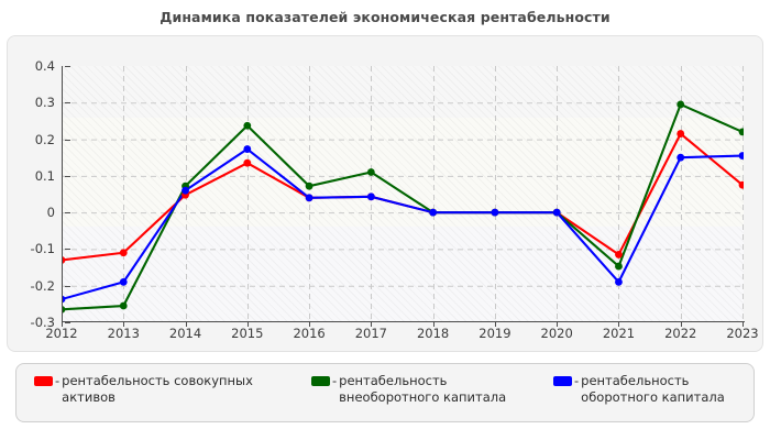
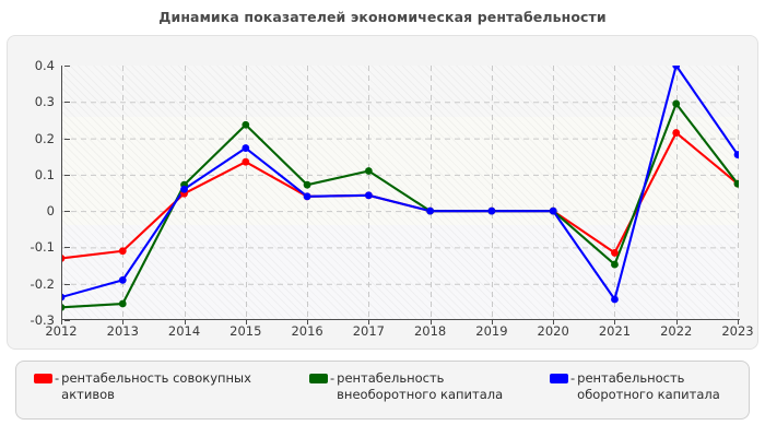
рентабельность оборотного капитала/2021: -0.19 -> -0.24
рентабельность оборотного капитала/2022: 0.15 -> 0.40
рентабельность внеоборотного капитала/2023: 0.22 -> 0.07
